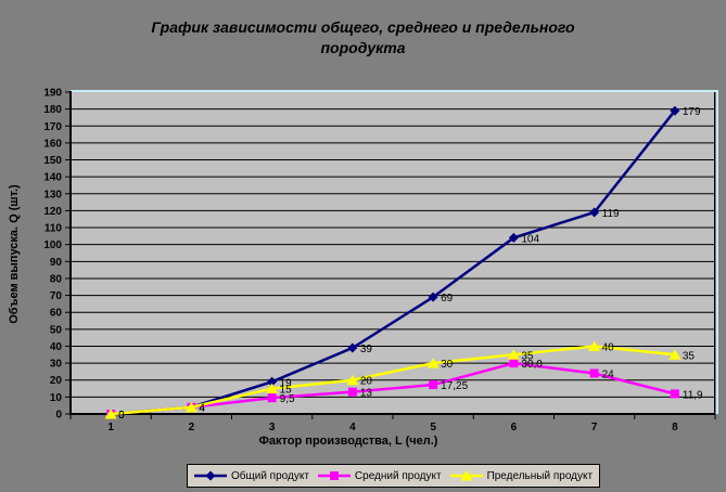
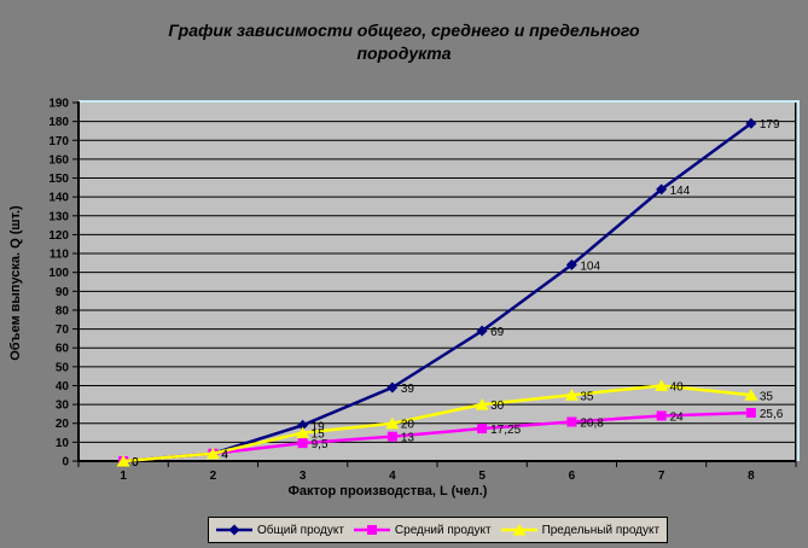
Средний продукт/6: 30,0 -> 20,8
Общий продукт/7: 119 -> 144
Средний продукт/8: 11,9 -> 25,6
